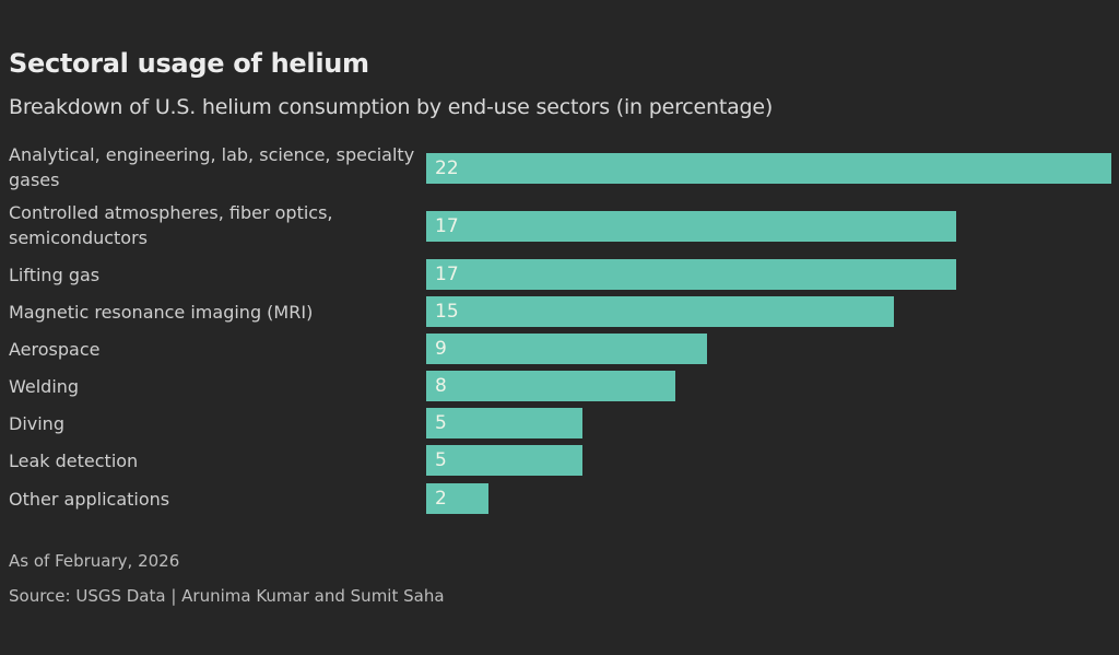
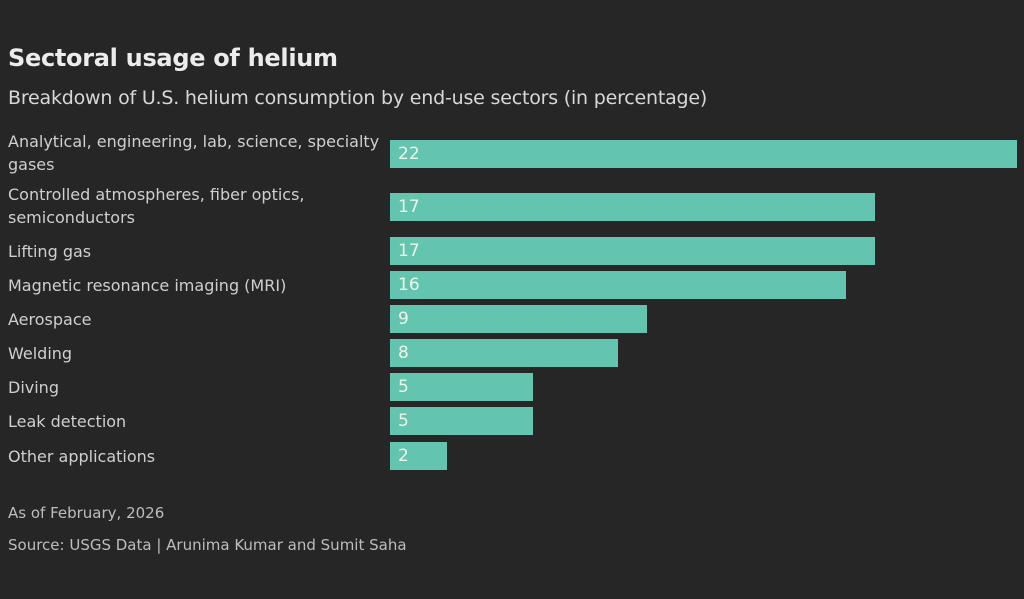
Magnetic resonance imaging (MRI): 15 -> 16
